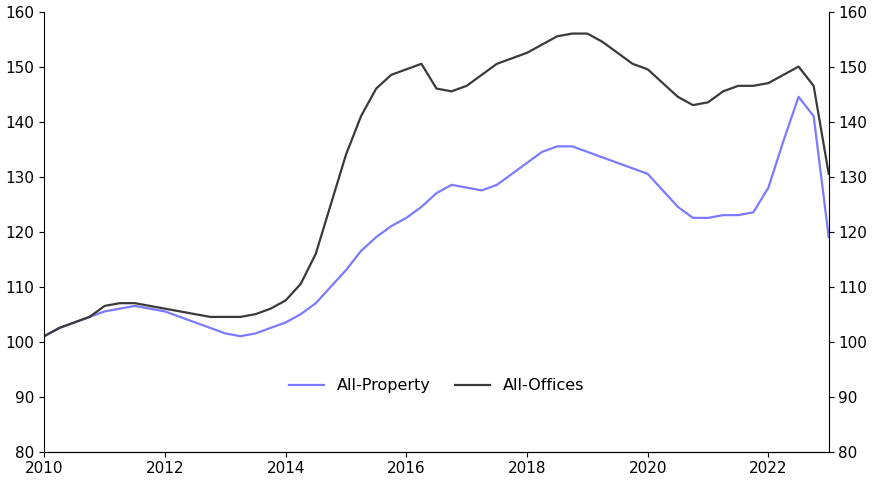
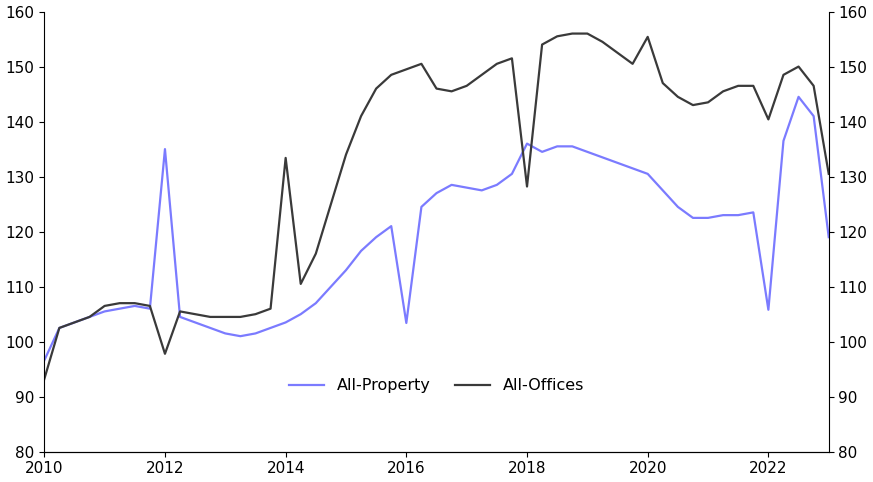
All-Property/2010: 101.0 -> 96.6
All-Offices/2010: 101.0 -> 93.2
All-Property/2012: 105.5 -> 135.0
All-Offices/2012: 106.0 -> 97.8
All-Offices/2014: 107.5 -> 133.4
All-Property/2016: 122.5 -> 103.4
All-Property/2018: 132.5 -> 136.0
All-Offices/2018: 152.5 -> 128.2
All-Offices/2020: 149.5 -> 155.4
All-Property/2022: 128.0 -> 105.8
All-Offices/2022: 147.0 -> 140.4
